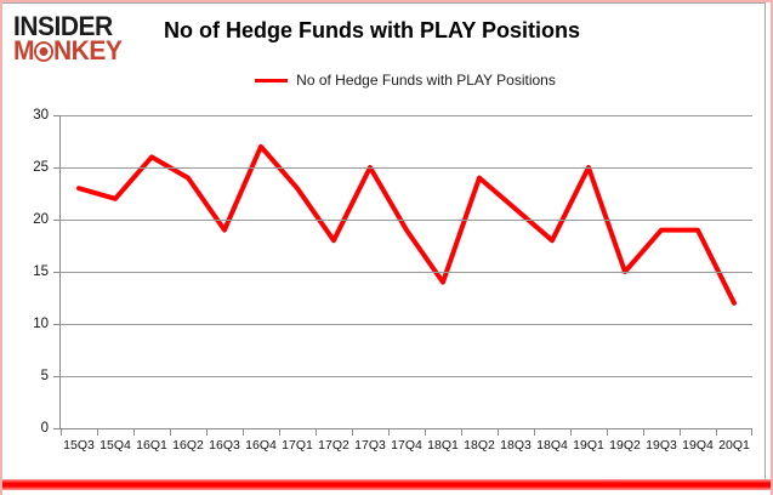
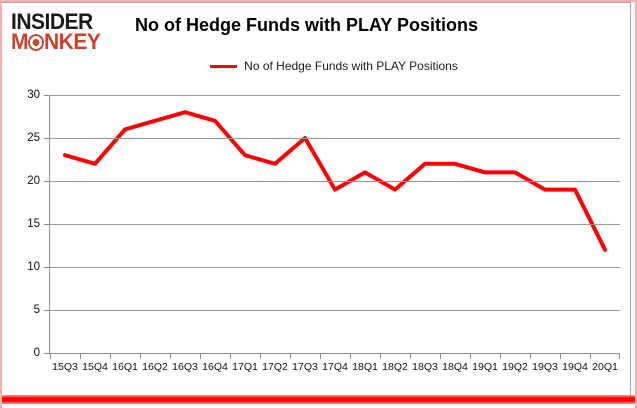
16Q2: 24 -> 27
16Q3: 19 -> 28
17Q2: 18 -> 22
18Q1: 14 -> 21
18Q2: 24 -> 19
18Q3: 21 -> 22
18Q4: 18 -> 22
19Q1: 25 -> 21
19Q2: 15 -> 21
